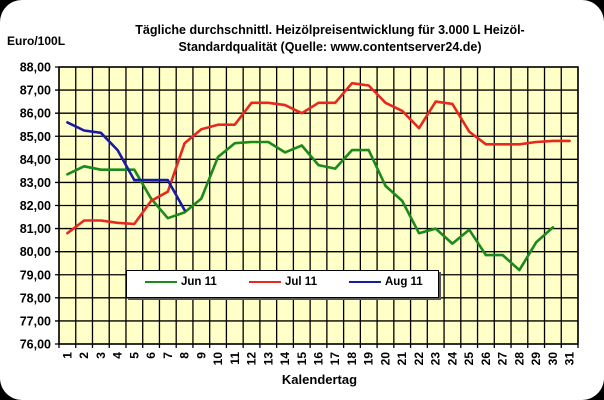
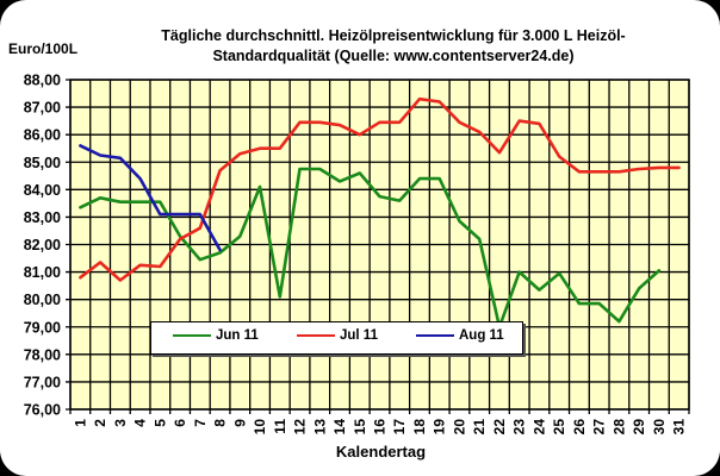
Jul 11/3: 81,3 -> 80,7
Jun 11/11: 84,7 -> 80,1
Jun 11/22: 80,8 -> 79,0
